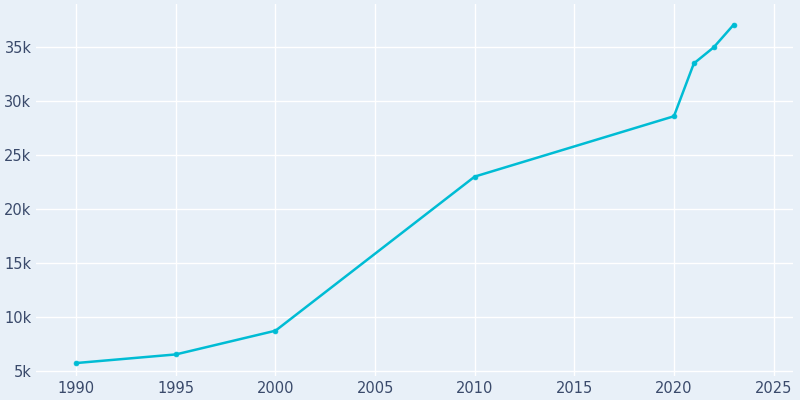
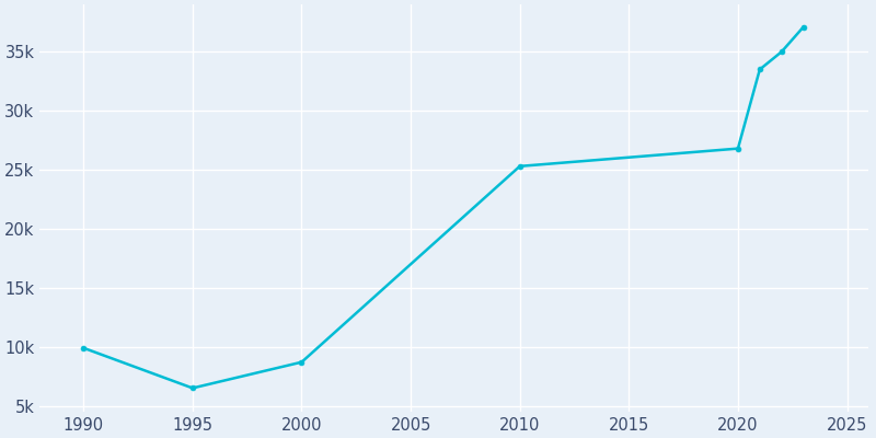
1990: 5.7k -> 9.9k
2010: 23.0k -> 25.3k
2020: 28.6k -> 26.8k
